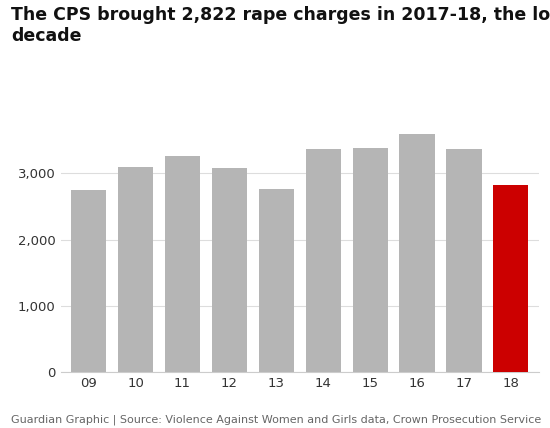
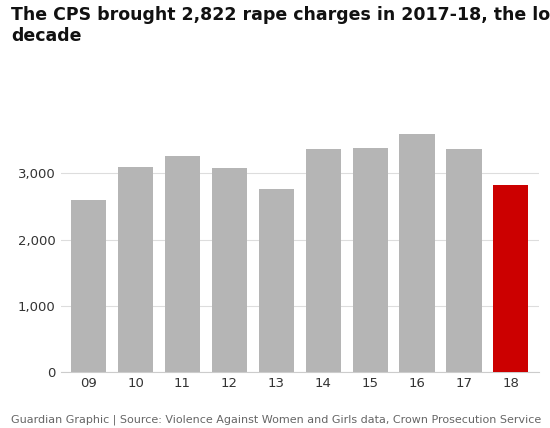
09: 2,750 -> 2,600
